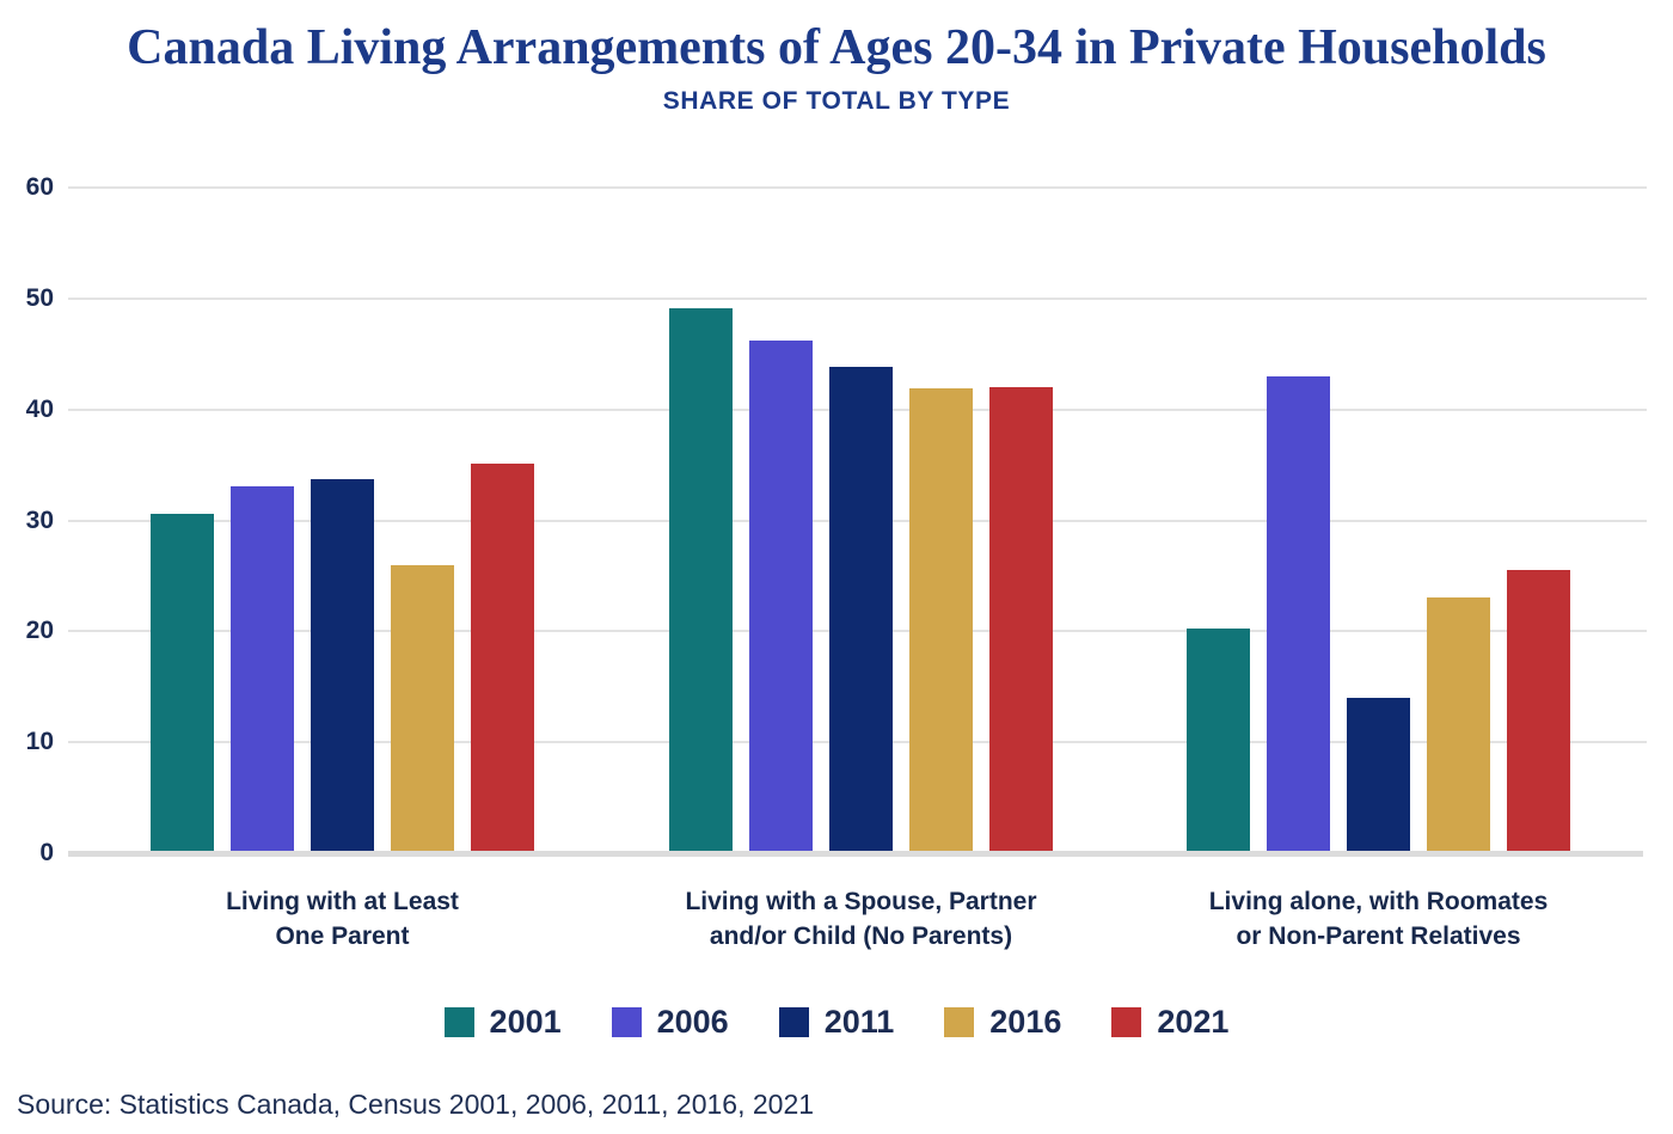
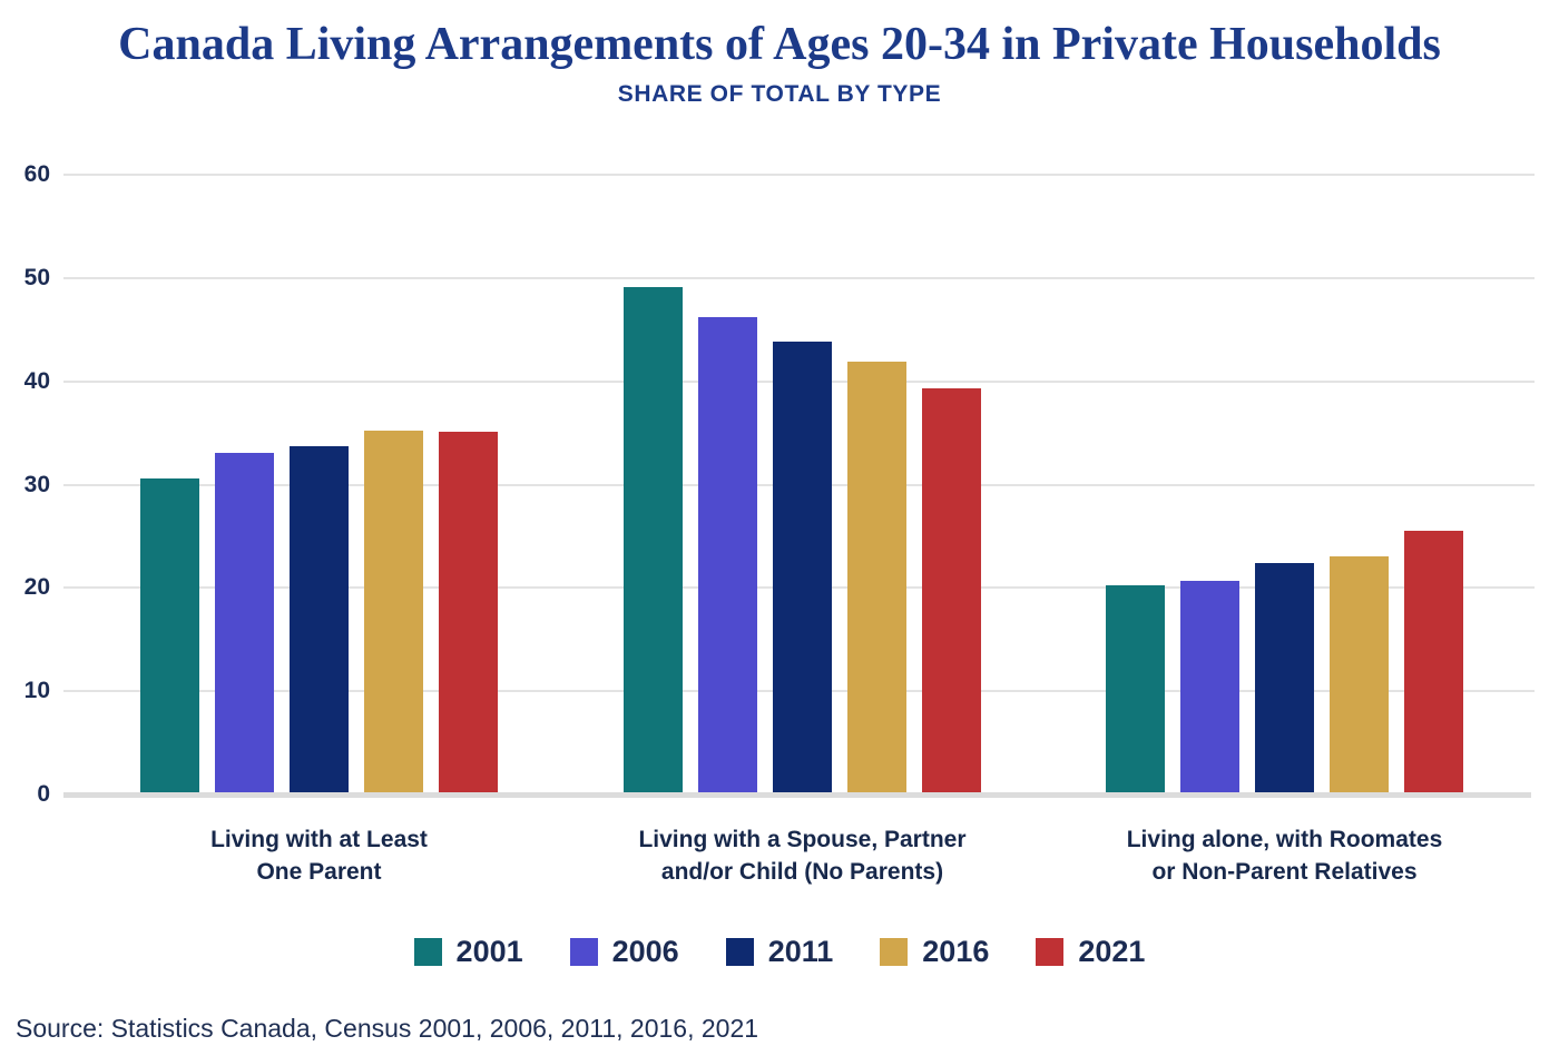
2016/Living with at Least One Parent: 26 -> 35
2021/Living with a Spouse, Partner and/or Child (No Parents): 42 -> 39
2006/Living alone, with Roomates or Non-Parent Relatives: 43 -> 21
2011/Living alone, with Roomates or Non-Parent Relatives: 14 -> 22
